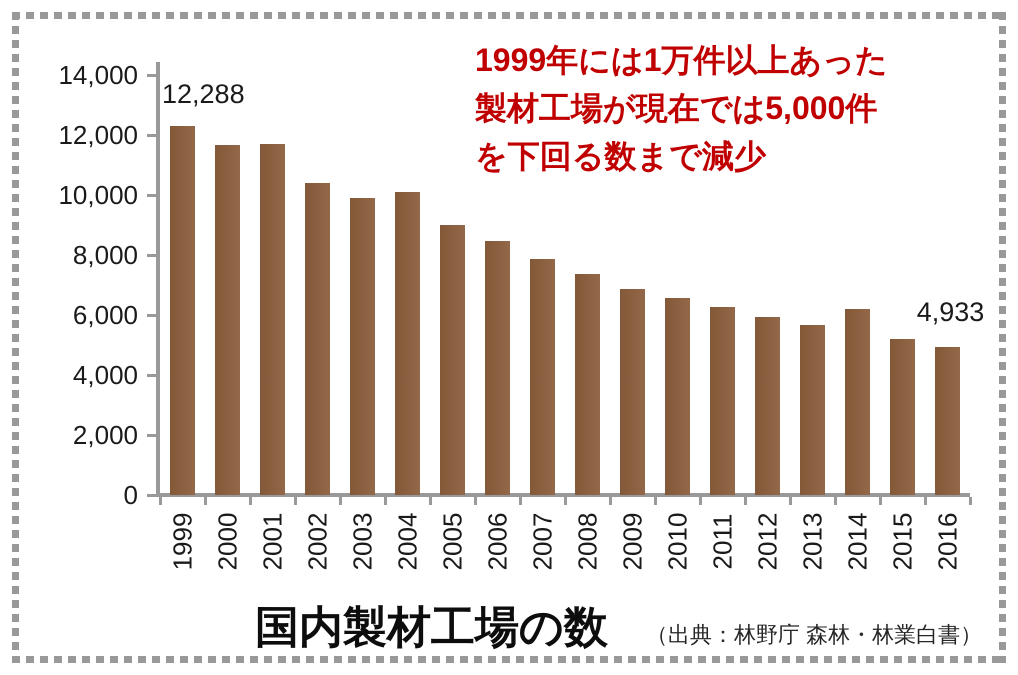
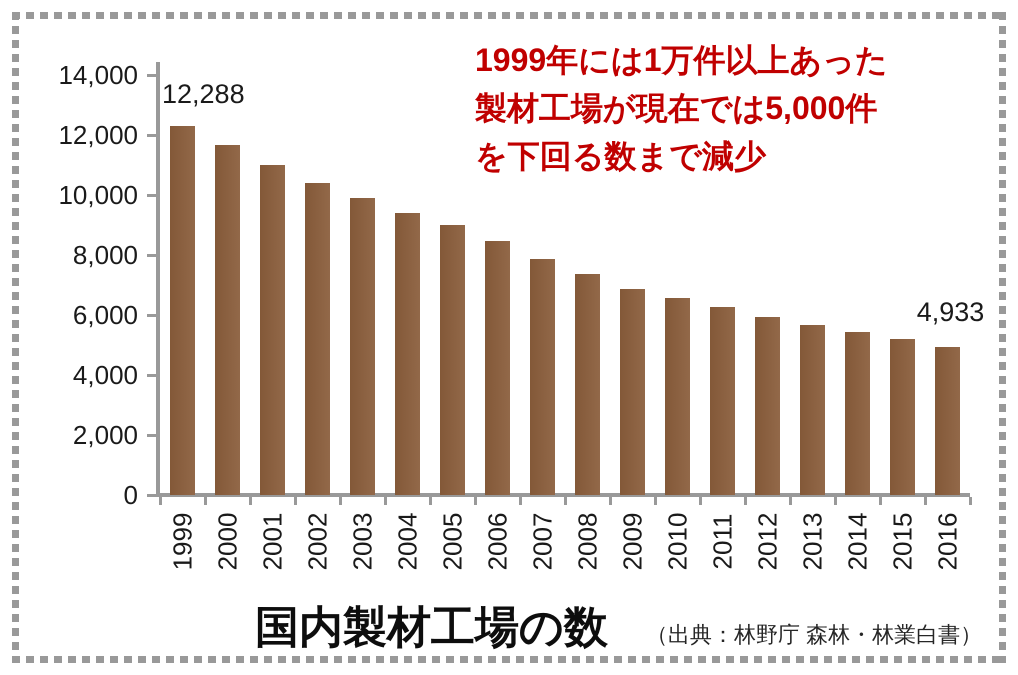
2001: 11700 -> 11000
2004: 10100 -> 9400
2014: 6200 -> 5400
